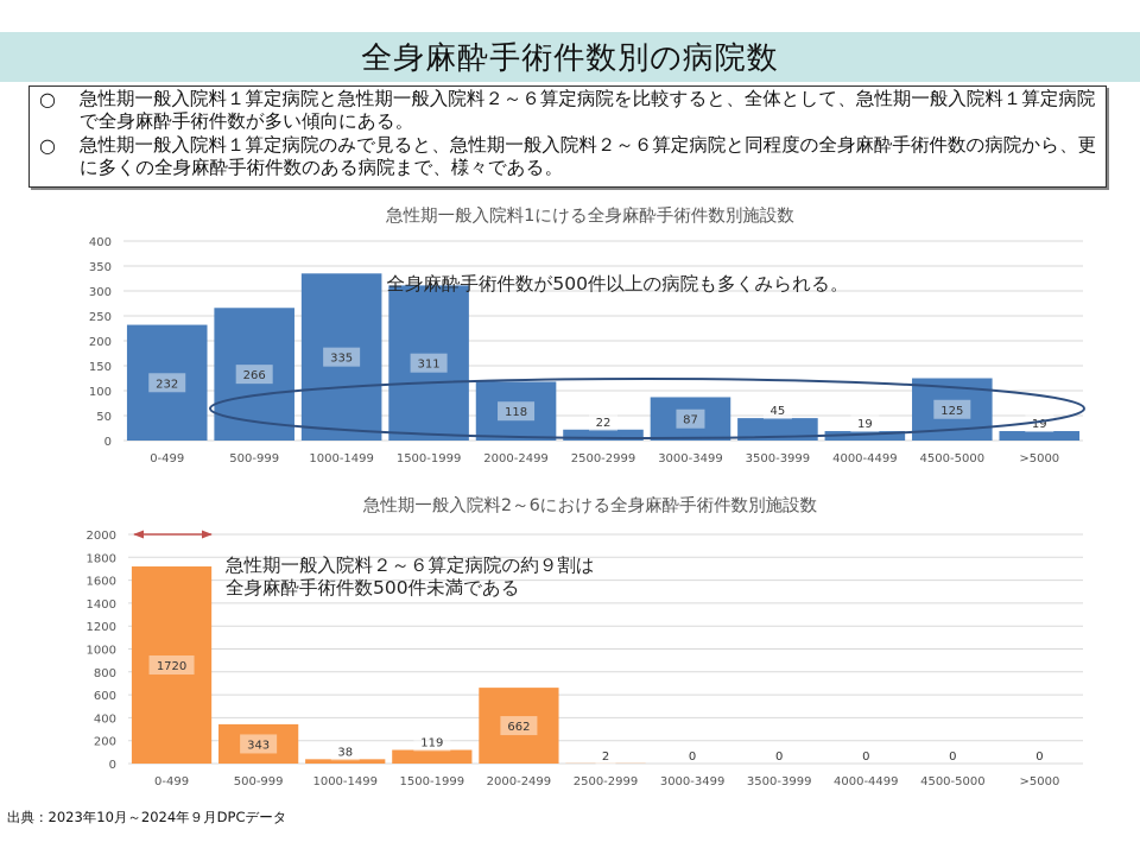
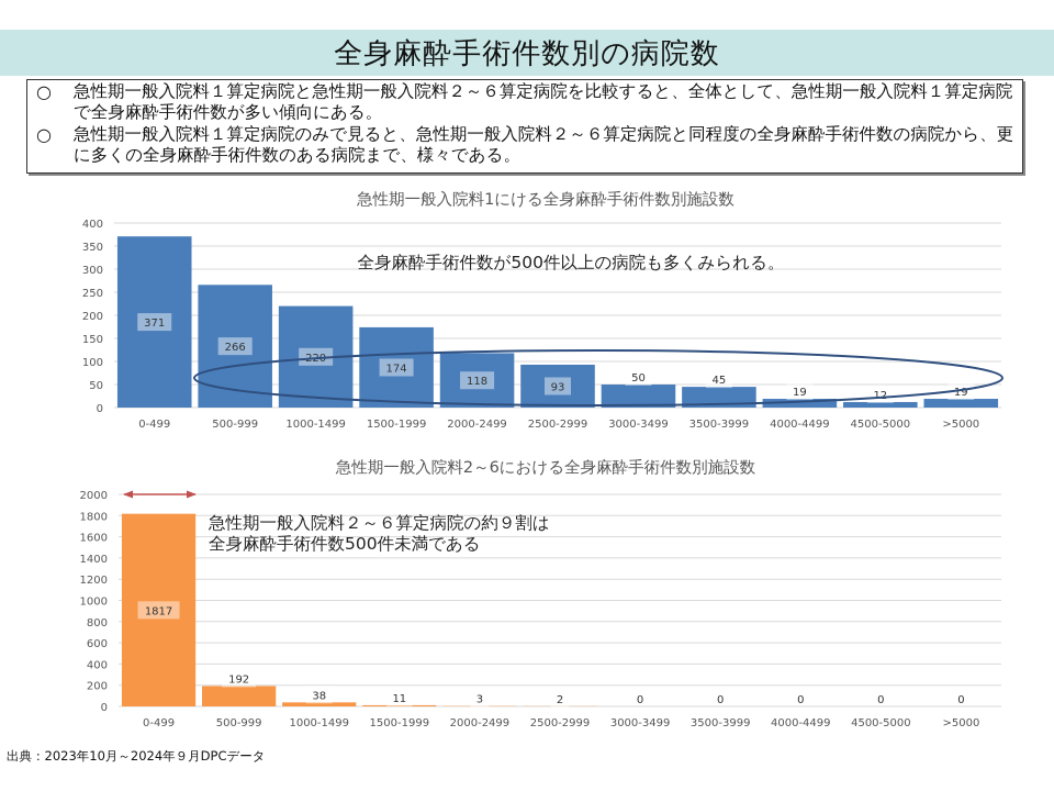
急性期一般入院料1にける全身麻酔手術件数別施設数/0-499: 232 -> 371
急性期一般入院料1にける全身麻酔手術件数別施設数/1000-1499: 335 -> 220
急性期一般入院料1にける全身麻酔手術件数別施設数/1500-1999: 311 -> 174
急性期一般入院料1にける全身麻酔手術件数別施設数/2500-2999: 22 -> 93
急性期一般入院料1にける全身麻酔手術件数別施設数/3000-3499: 87 -> 50
急性期一般入院料1にける全身麻酔手術件数別施設数/4500-5000: 125 -> 12
急性期一般入院料2～6における全身麻酔手術件数別施設数/0-499: 1720 -> 1817
急性期一般入院料2～6における全身麻酔手術件数別施設数/500-999: 343 -> 192
急性期一般入院料2～6における全身麻酔手術件数別施設数/1500-1999: 119 -> 11
急性期一般入院料2～6における全身麻酔手術件数別施設数/2000-2499: 662 -> 3
